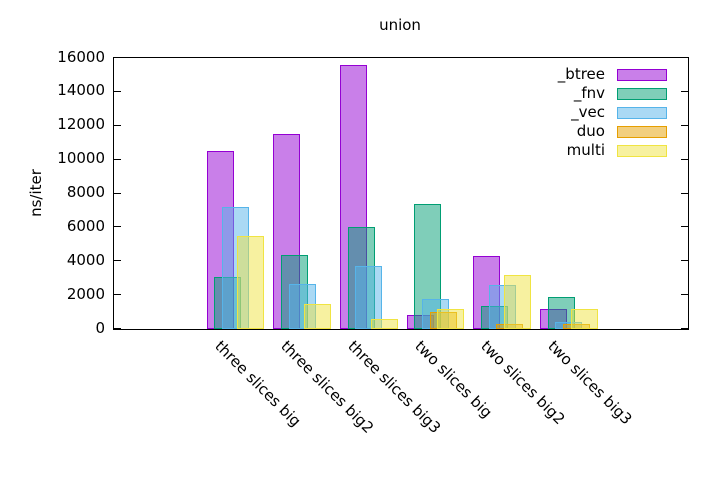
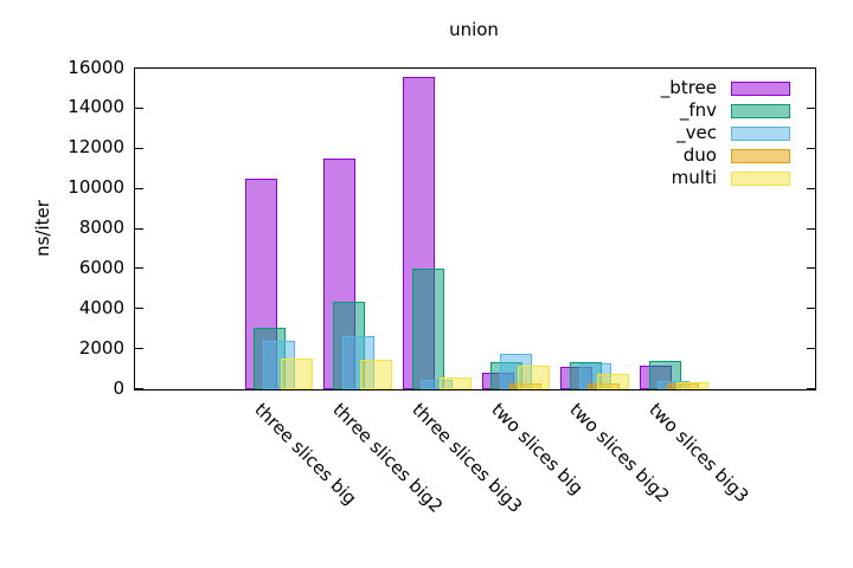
_vec/three slices big: 7200 -> 2400
multi/three slices big: 5500 -> 1600
_vec/three slices big3: 3700 -> 400
_fnv/two slices big: 7400 -> 1400
duo/two slices big: 1000 -> 300
_btree/two slices big2: 4300 -> 1200
_vec/two slices big2: 2600 -> 1300
multi/two slices big2: 3200 -> 800
_fnv/two slices big3: 1900 -> 1400
multi/two slices big3: 1200 -> 400
